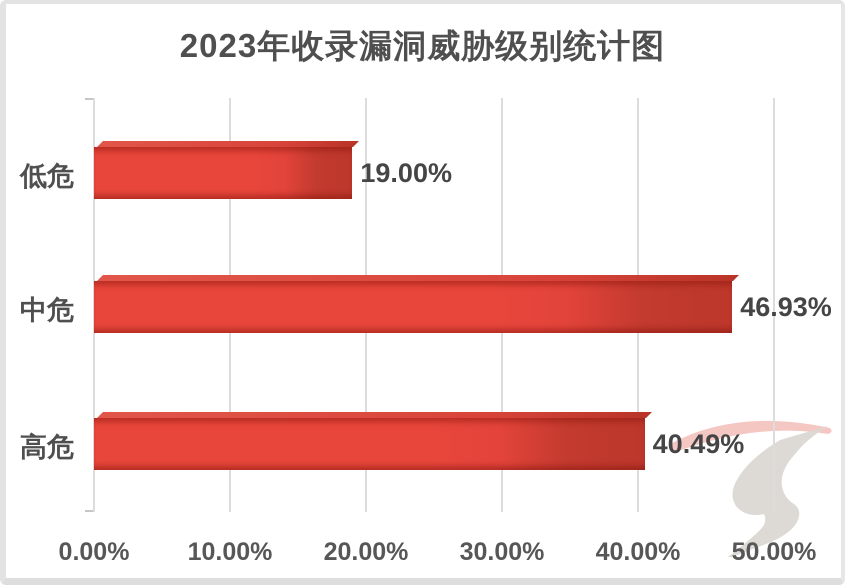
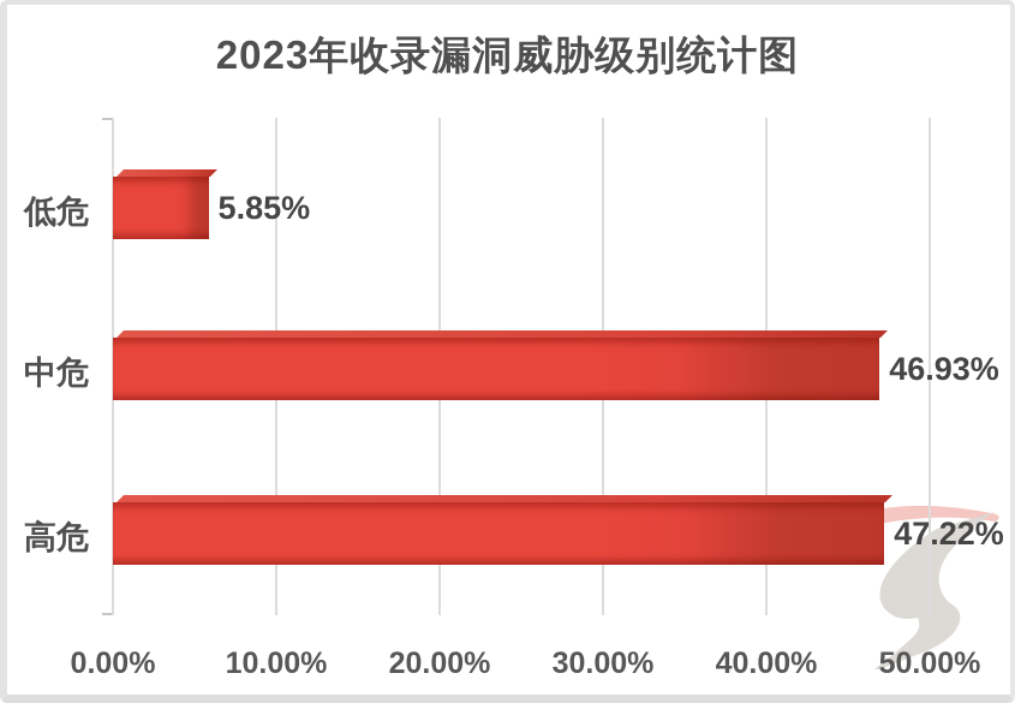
低危: 19.00% -> 5.85%
高危: 40.49% -> 47.22%
